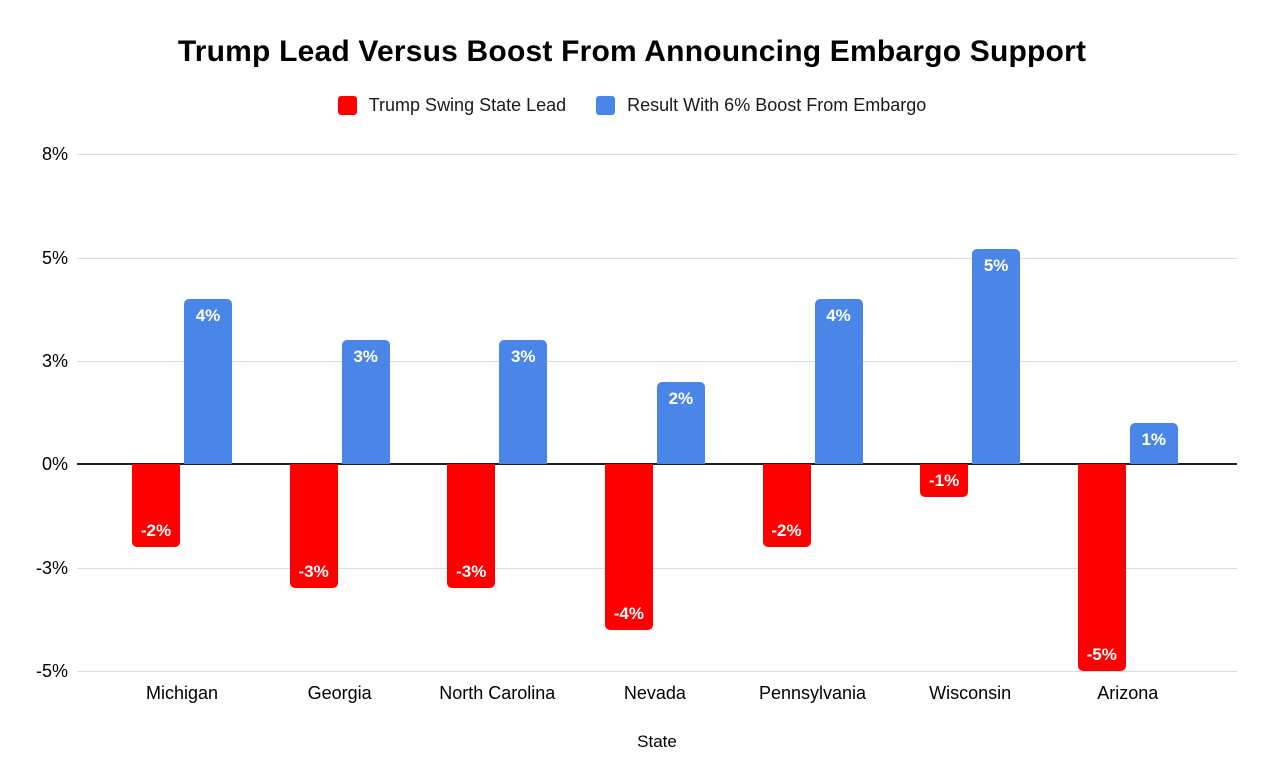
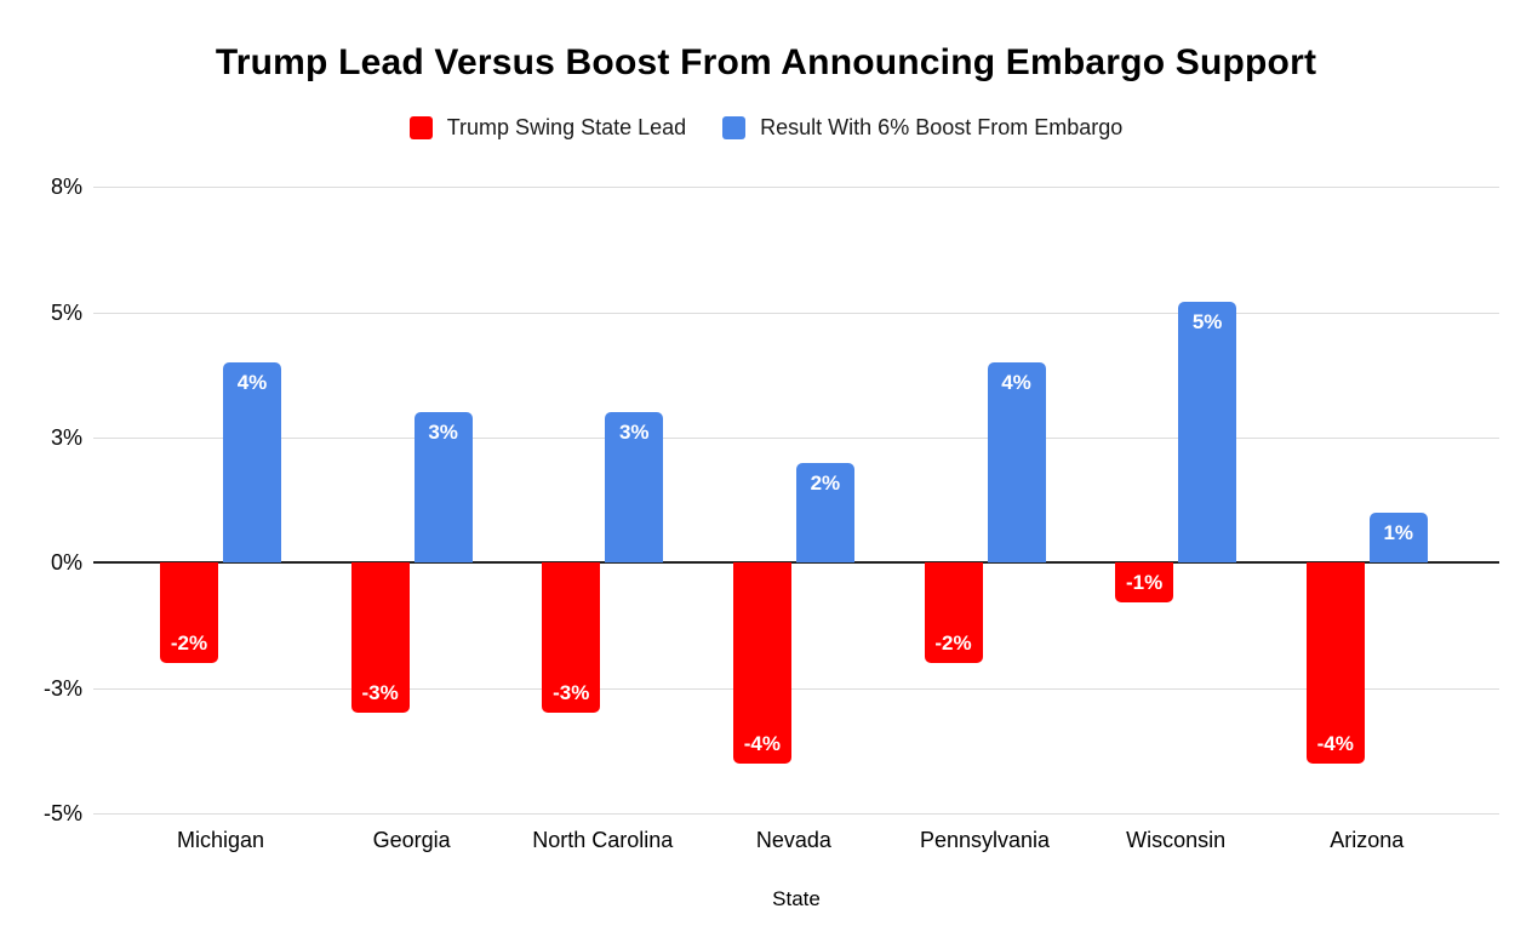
Trump Swing State Lead/Arizona: -5% -> -4%
